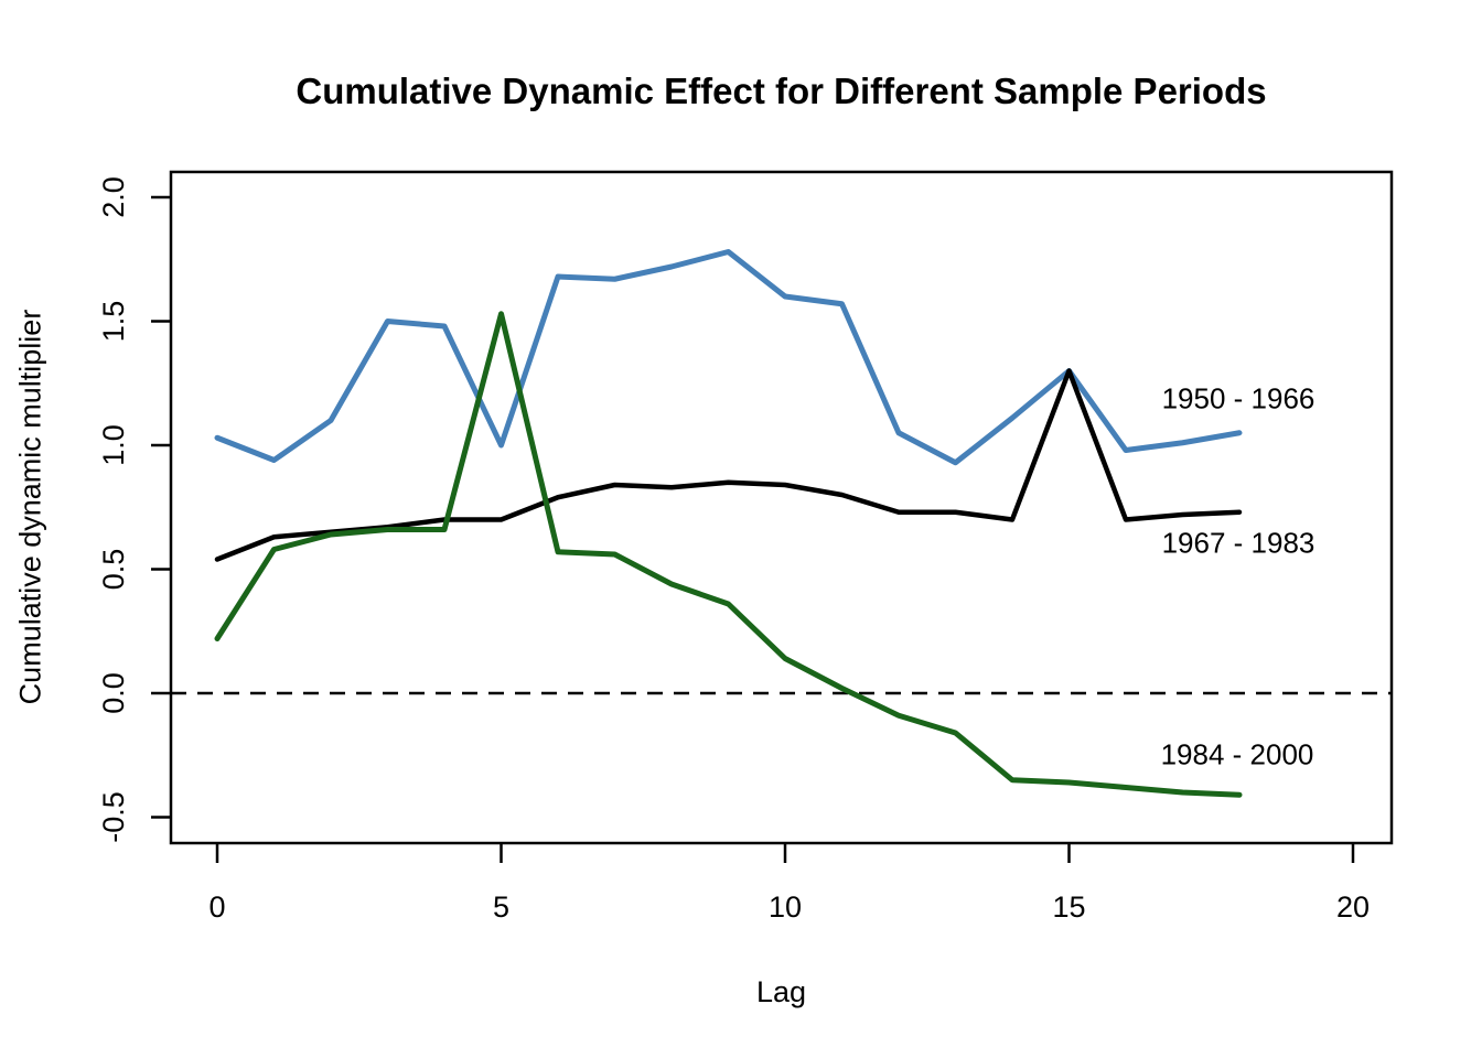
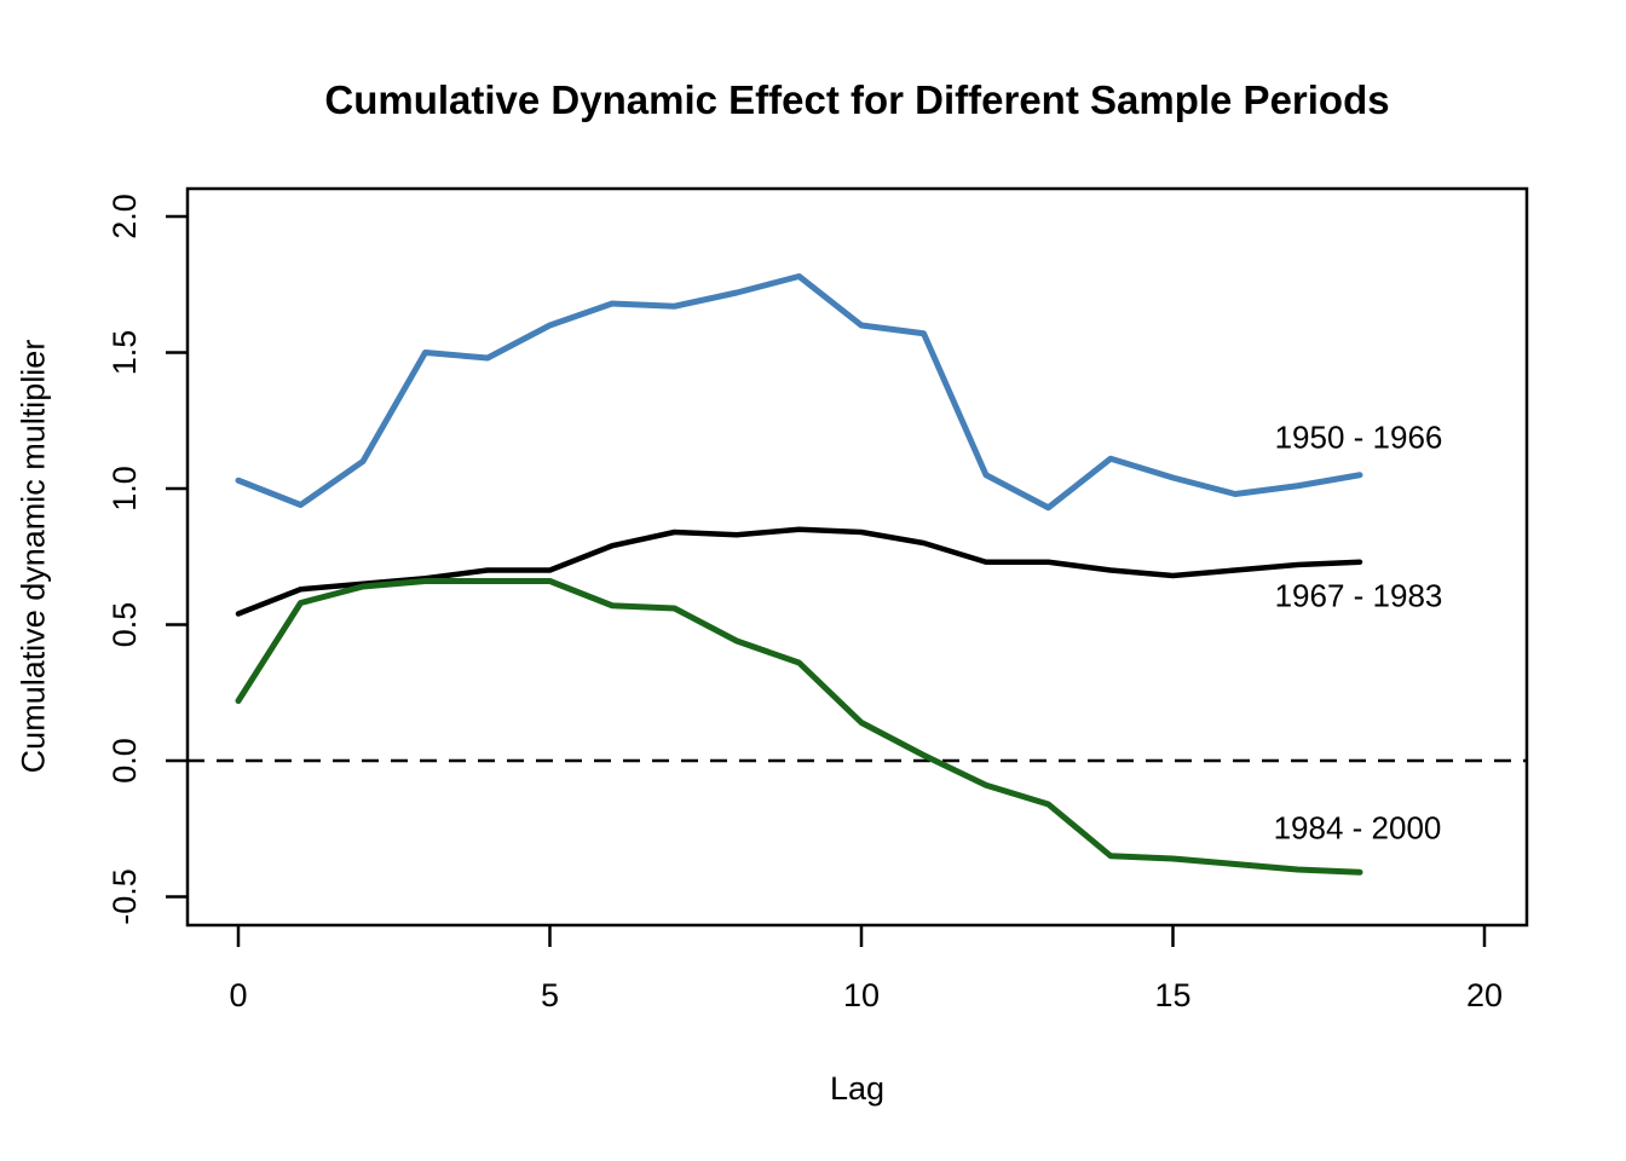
1950 - 1966/5: 1.00 -> 1.60
1984 - 2000/5: 1.53 -> 0.66
1950 - 1966/15: 1.30 -> 1.04
1967 - 1983/15: 1.30 -> 0.68
